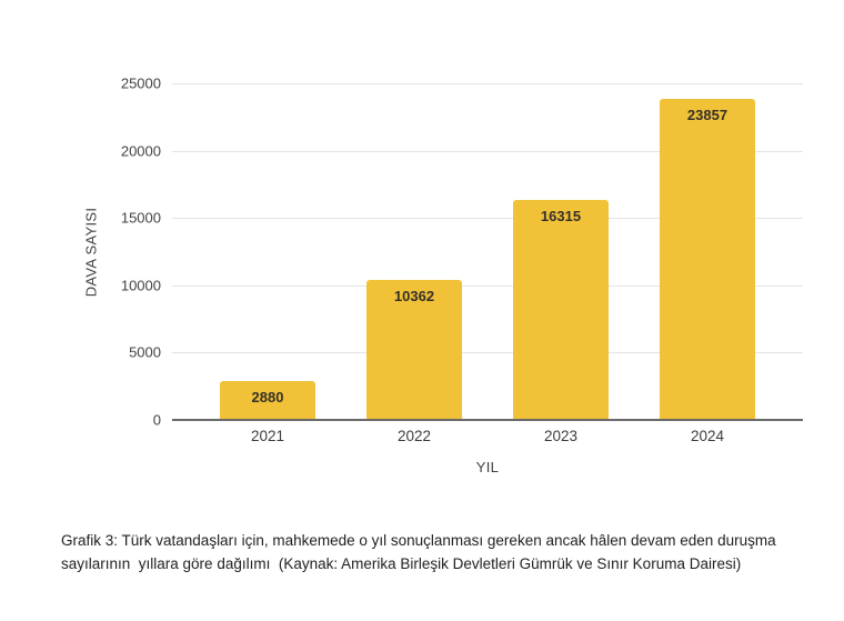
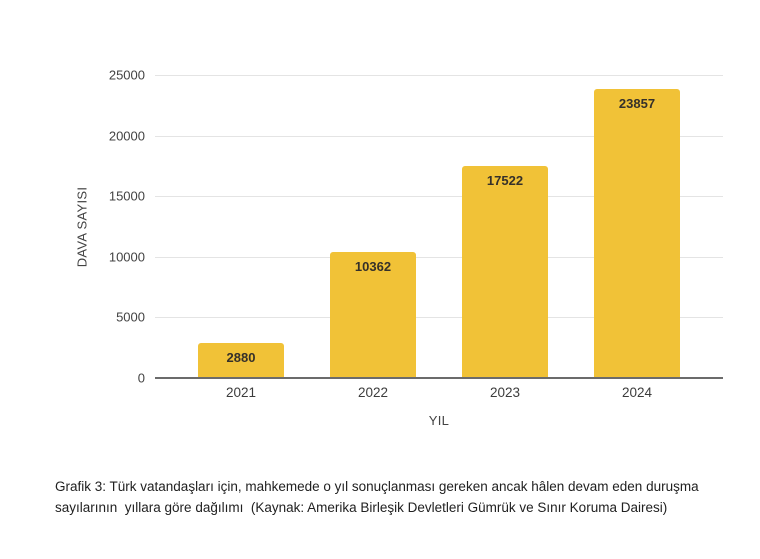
2023: 16315 -> 17522
